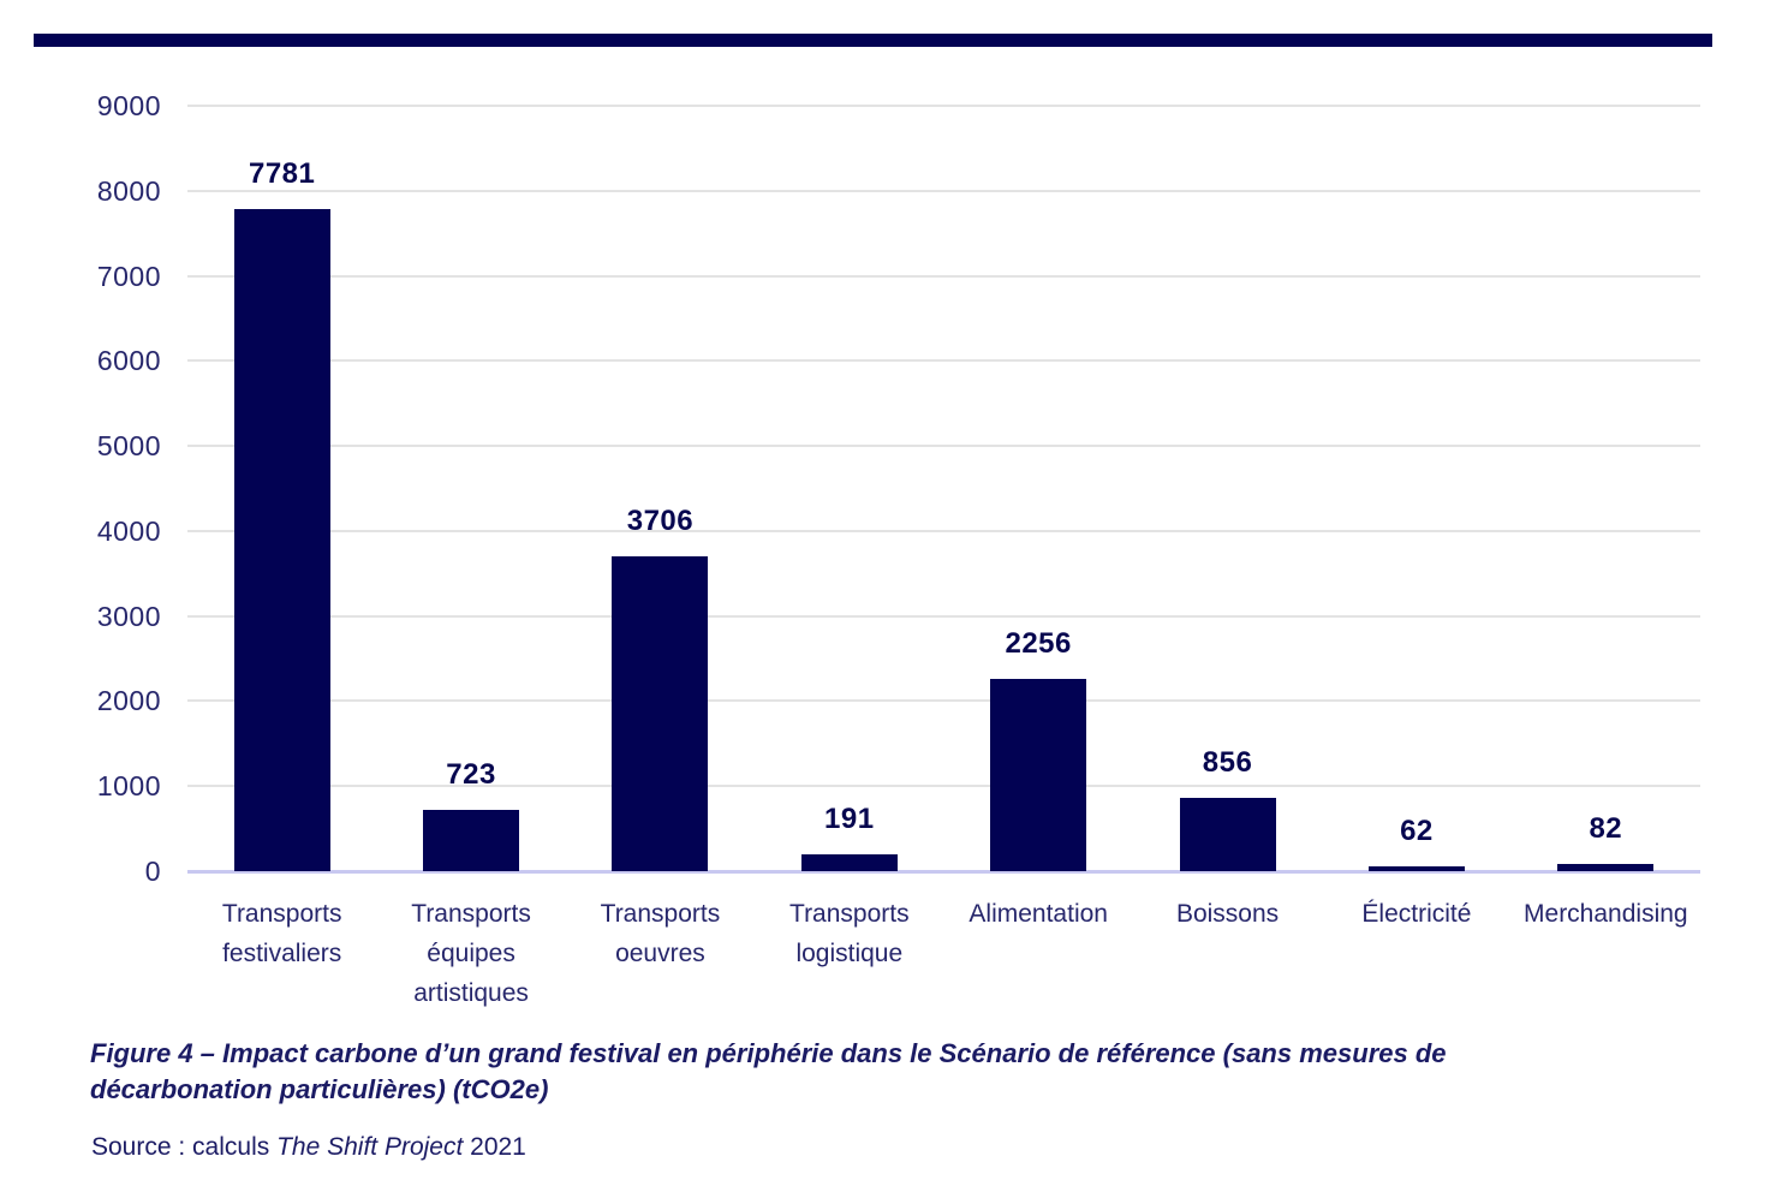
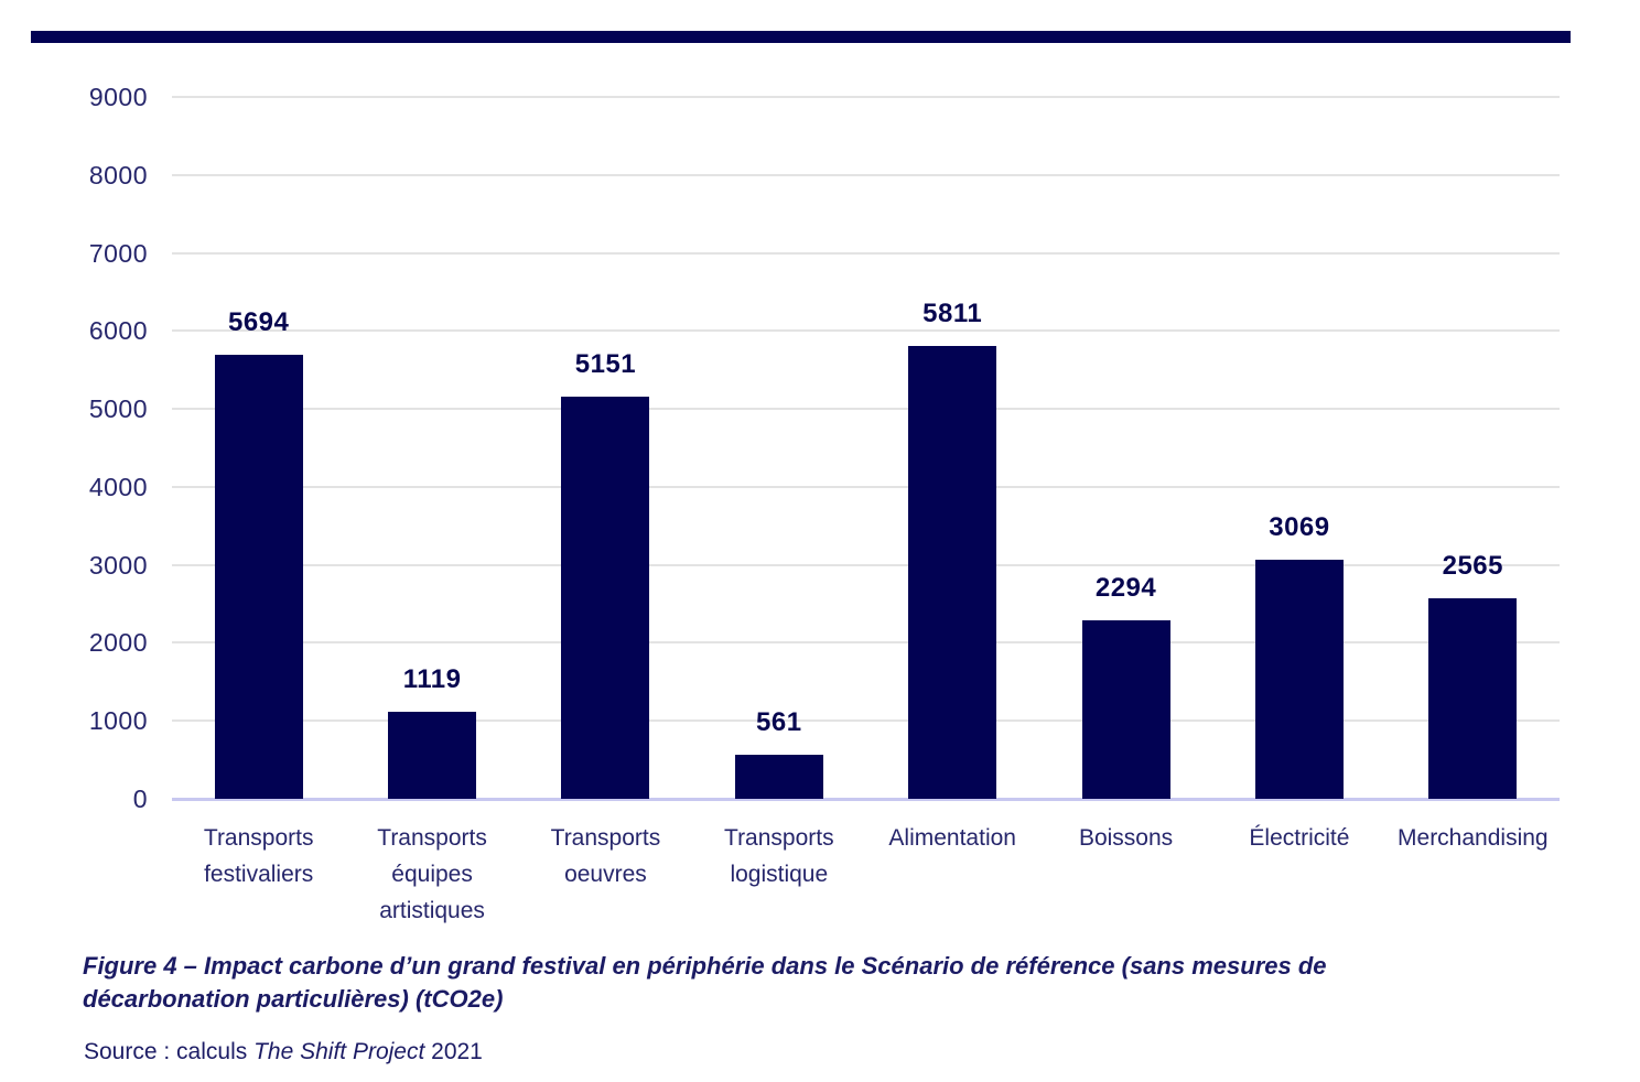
Transports festivaliers: 7781 -> 5694
Transports équipes artistiques: 723 -> 1119
Transports oeuvres: 3706 -> 5151
Transports logistique: 191 -> 561
Alimentation: 2256 -> 5811
Boissons: 856 -> 2294
Électricité: 62 -> 3069
Merchandising: 82 -> 2565
